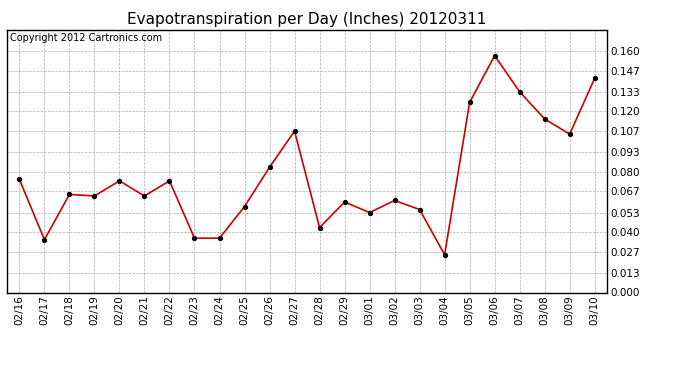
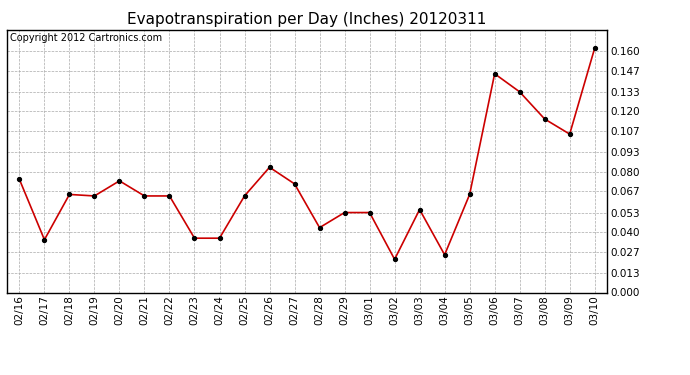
02/22: 0.074 -> 0.064
02/25: 0.057 -> 0.064
02/27: 0.107 -> 0.072
02/29: 0.060 -> 0.053
03/02: 0.061 -> 0.022
03/05: 0.126 -> 0.065
03/06: 0.157 -> 0.145
03/10: 0.142 -> 0.162
